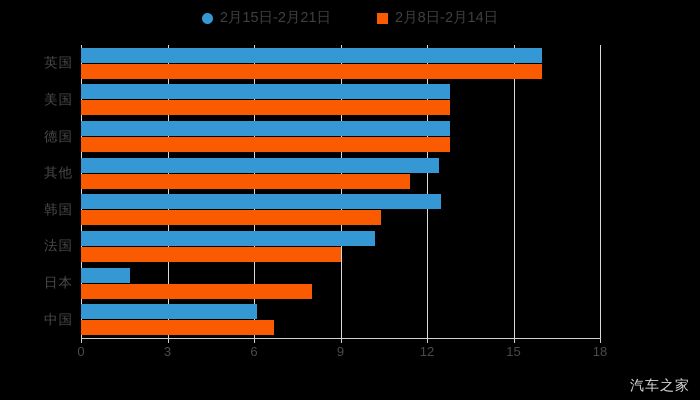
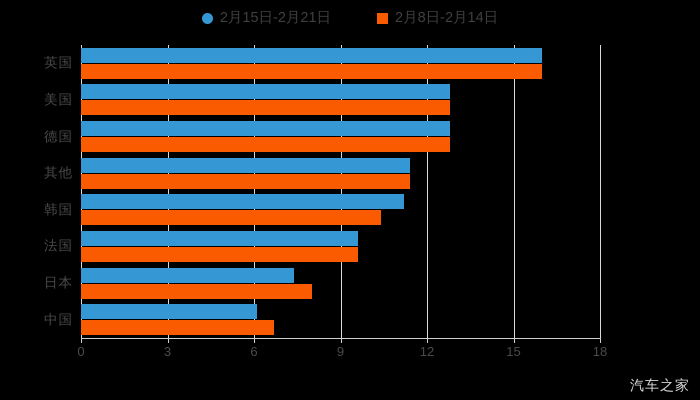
2月15日-2月21日/其他: 12.4 -> 11.4
2月15日-2月21日/韩国: 12.5 -> 11.2
2月15日-2月21日/法国: 10.2 -> 9.6
2月8日-2月14日/法国: 9.0 -> 9.6
2月15日-2月21日/日本: 1.7 -> 7.4
